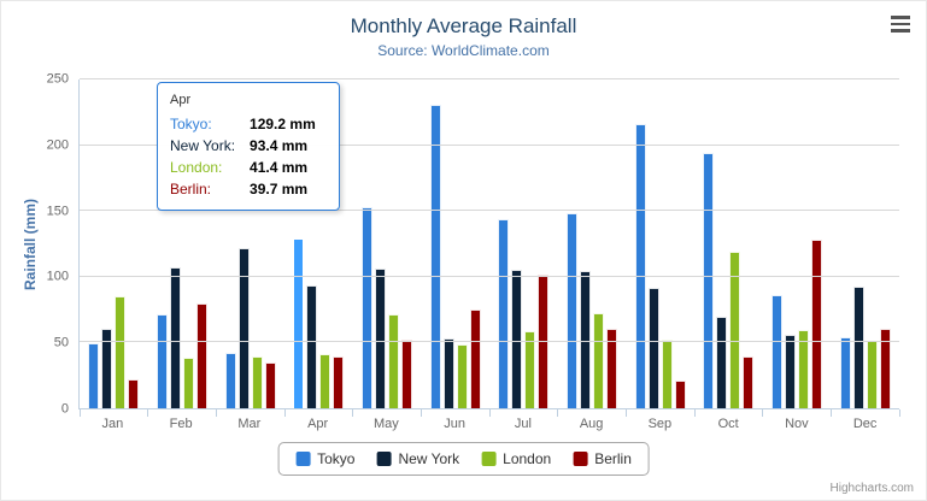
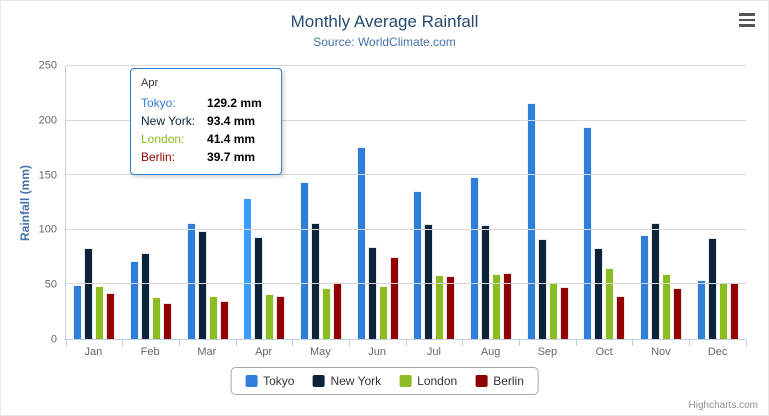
New York/Jan: 60 -> 84
London/Jan: 85 -> 49
Berlin/Jan: 22 -> 42
New York/Feb: 107 -> 79
Berlin/Feb: 80 -> 33
Tokyo/Mar: 42 -> 106
New York/Mar: 122 -> 98
Tokyo/May: 153 -> 144
London/May: 71 -> 47
Tokyo/Jun: 231 -> 176
New York/Jun: 53 -> 84
Tokyo/Jul: 144 -> 136
Berlin/Jul: 102 -> 57
London/Aug: 72 -> 60
Berlin/Sep: 21 -> 48
New York/Oct: 70 -> 84
London/Oct: 119 -> 65
Tokyo/Nov: 86 -> 96
New York/Nov: 56 -> 107
Berlin/Nov: 128 -> 47
Berlin/Dec: 60 -> 51
